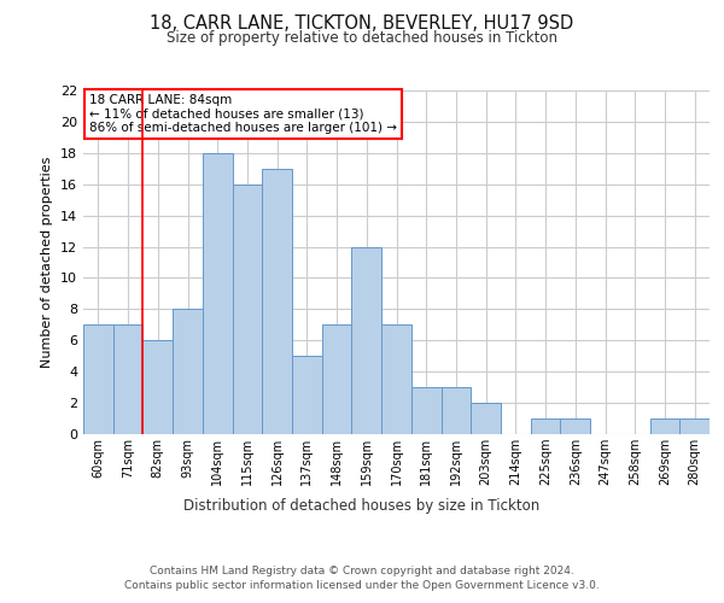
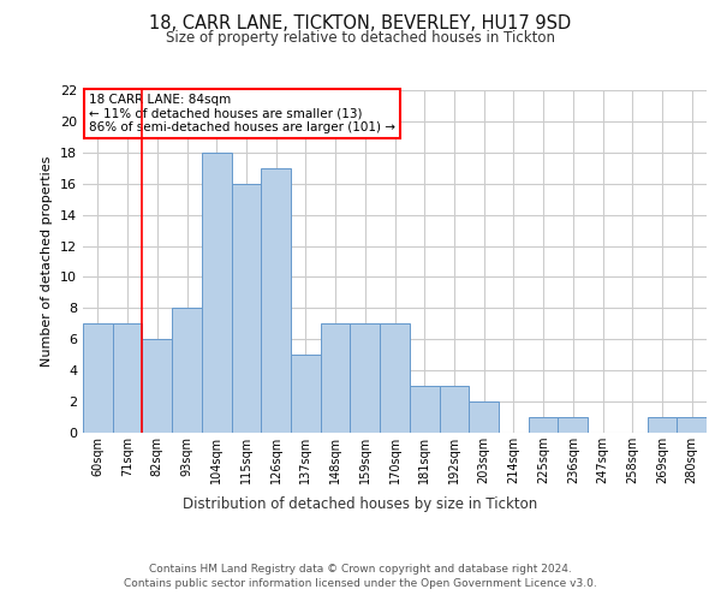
159sqm: 12 -> 7
